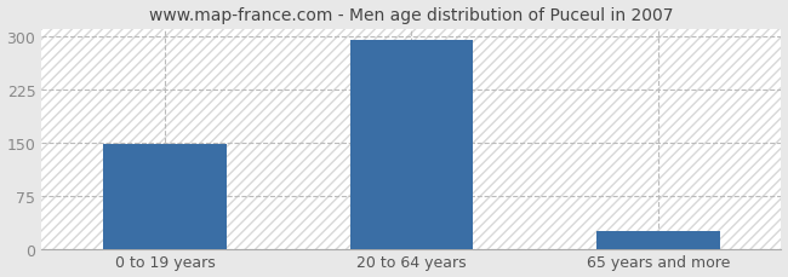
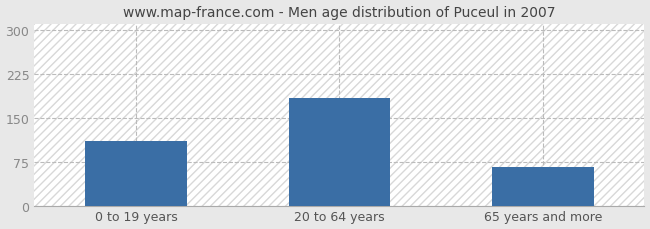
0 to 19 years: 147 -> 110
20 to 64 years: 295 -> 184
65 years and more: 25 -> 66
